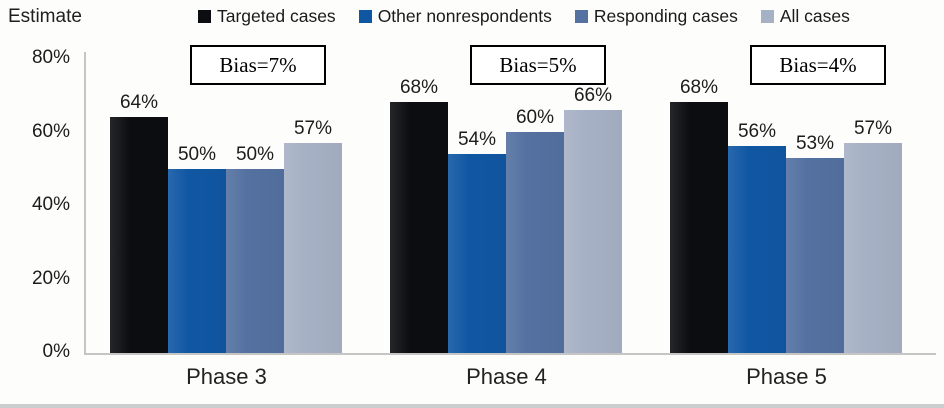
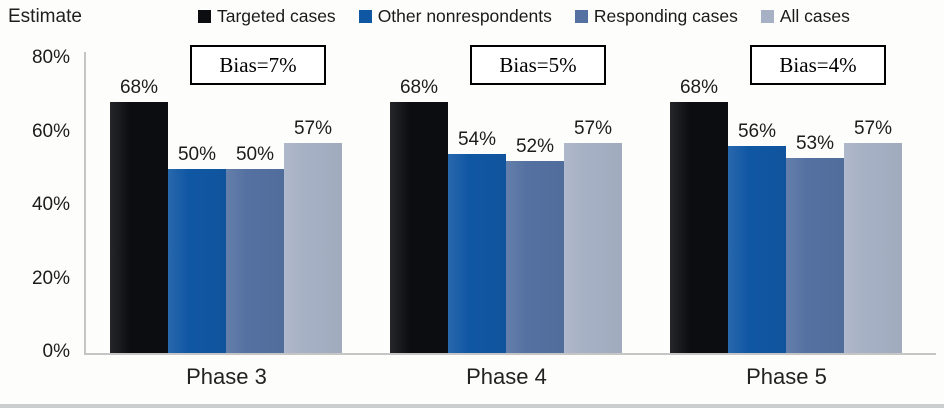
Targeted cases/Phase 3: 64% -> 68%
Responding cases/Phase 4: 60% -> 52%
All cases/Phase 4: 66% -> 57%
